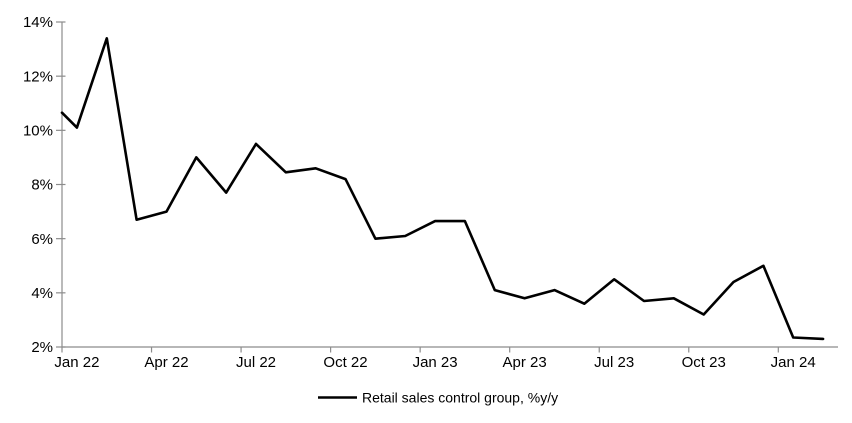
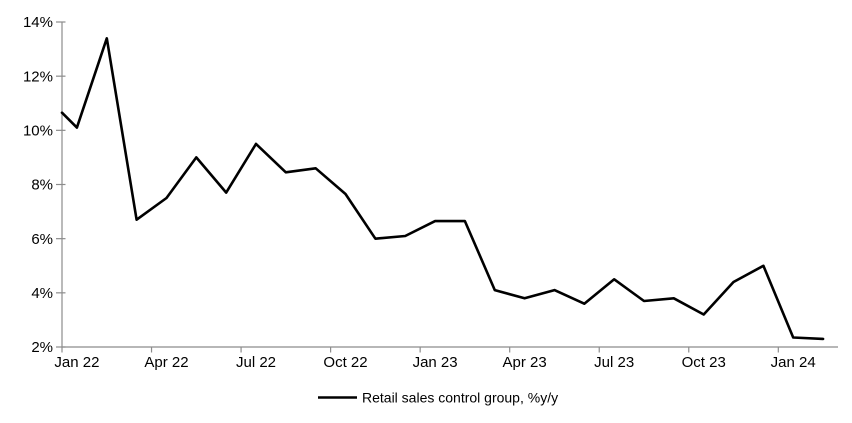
Apr 22: 7.0% -> 7.5%
Oct 22: 8.2% -> 7.7%
